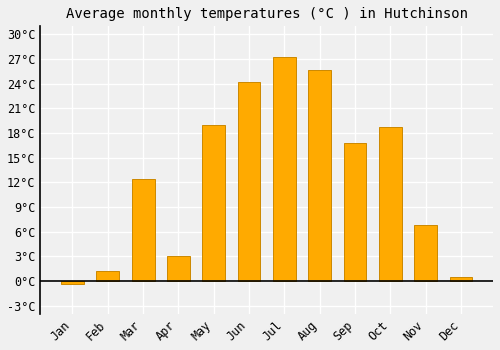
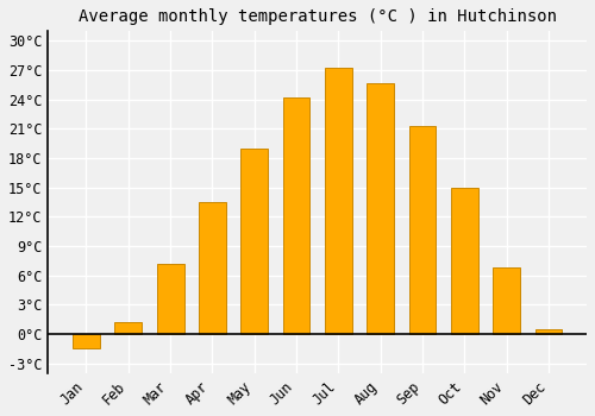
Jan: -0.4°C -> -1.5°C
Mar: 12.4°C -> 7.2°C
Apr: 3.0°C -> 13.5°C
Sep: 16.8°C -> 21.3°C
Oct: 18.8°C -> 15.0°C
